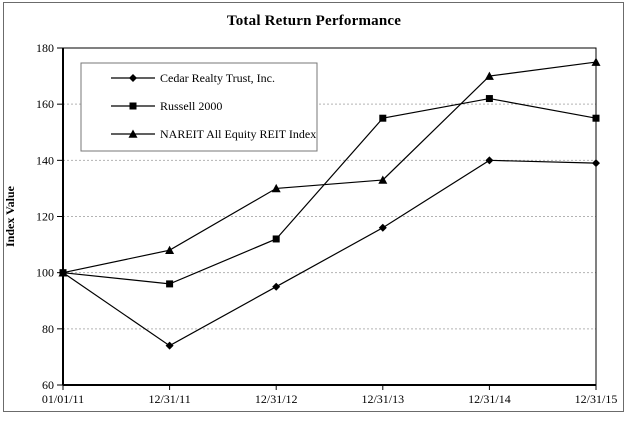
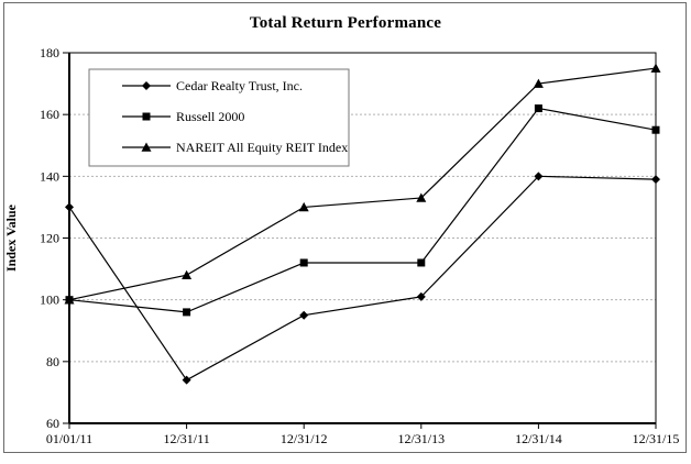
Cedar Realty Trust, Inc./01/01/11: 100 -> 130
Cedar Realty Trust, Inc./12/31/13: 116 -> 101
Russell 2000/12/31/13: 155 -> 112
